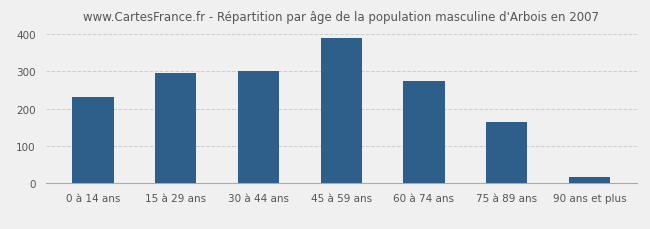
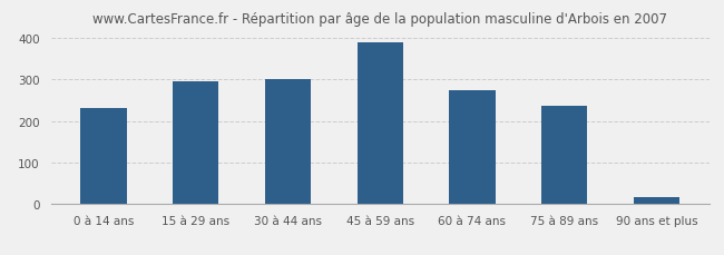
75 à 89 ans: 165 -> 235
